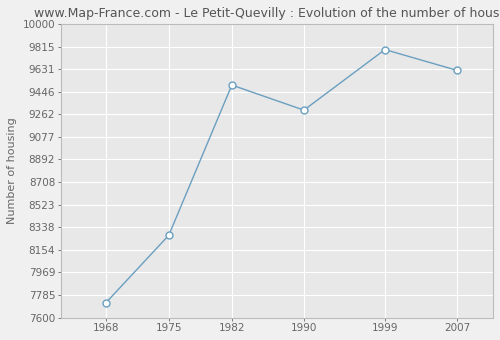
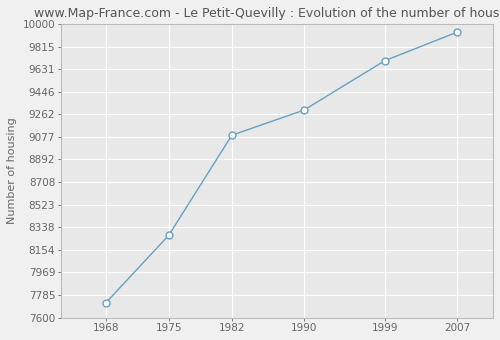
1982: 9500 -> 9090
1999: 9790 -> 9700
2007: 9620 -> 9930
